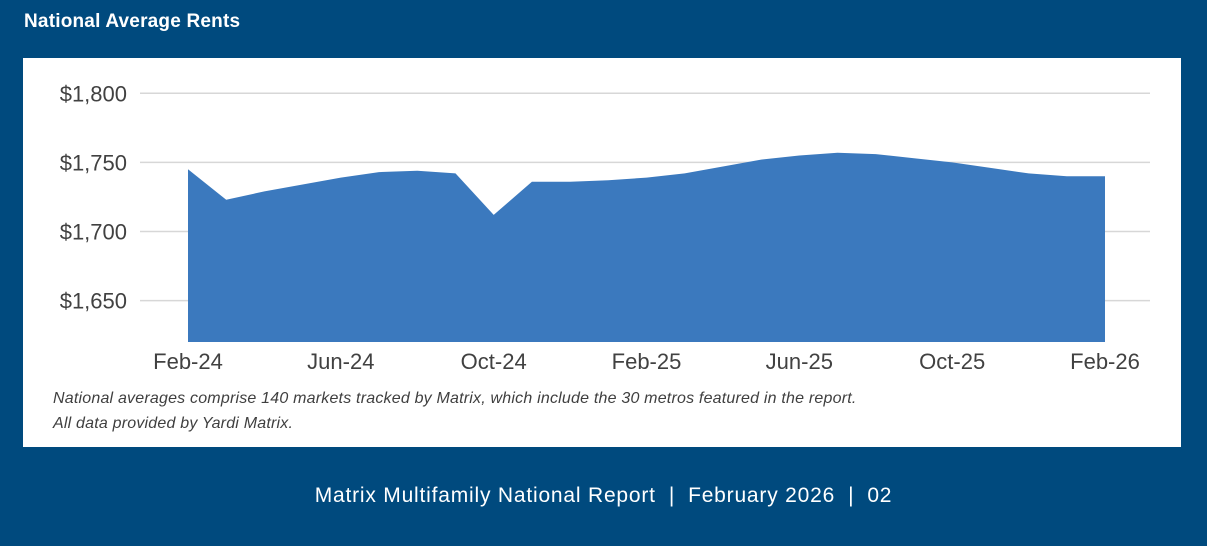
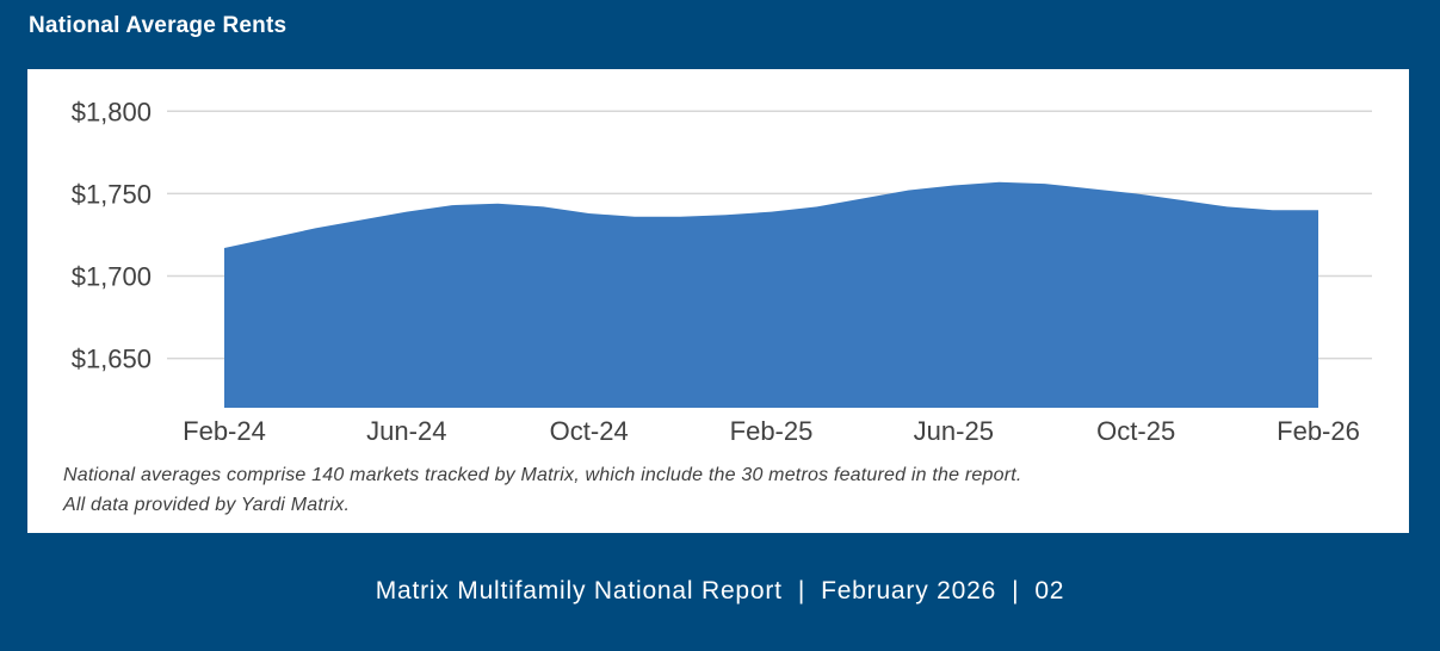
Feb-24: $1745 -> $1717
Oct-24: $1712 -> $1738
